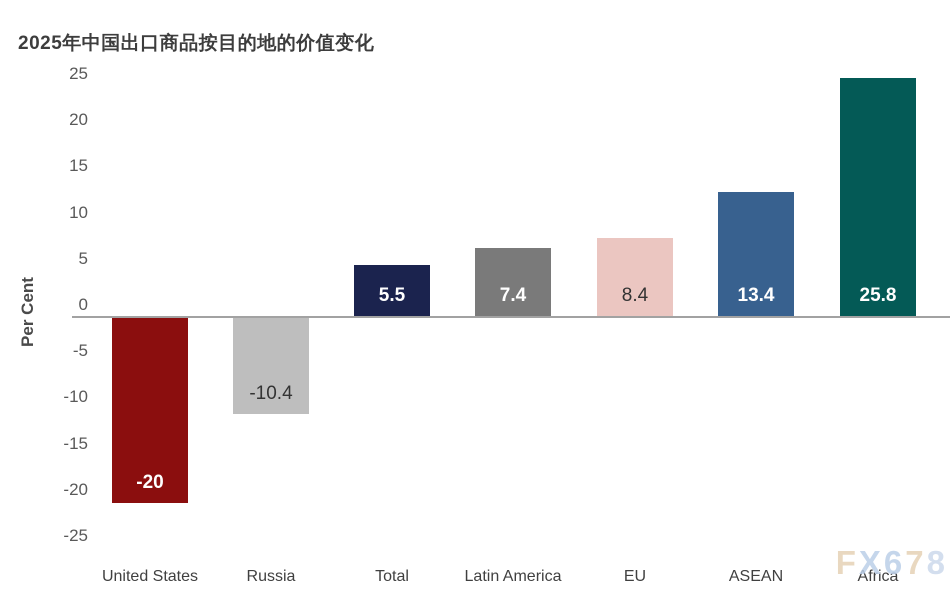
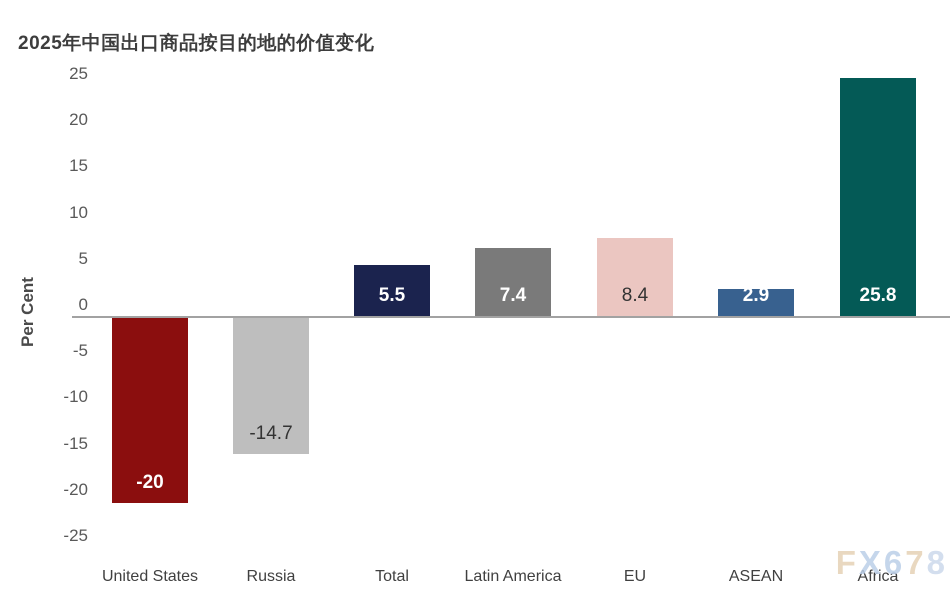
Russia: -10.4 -> -14.7
ASEAN: 13.4 -> 2.9
